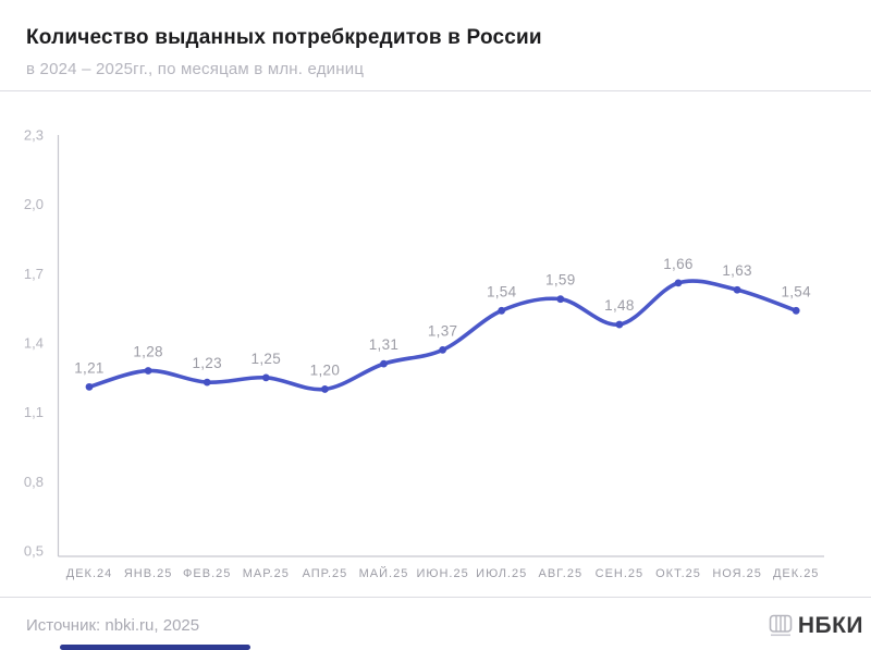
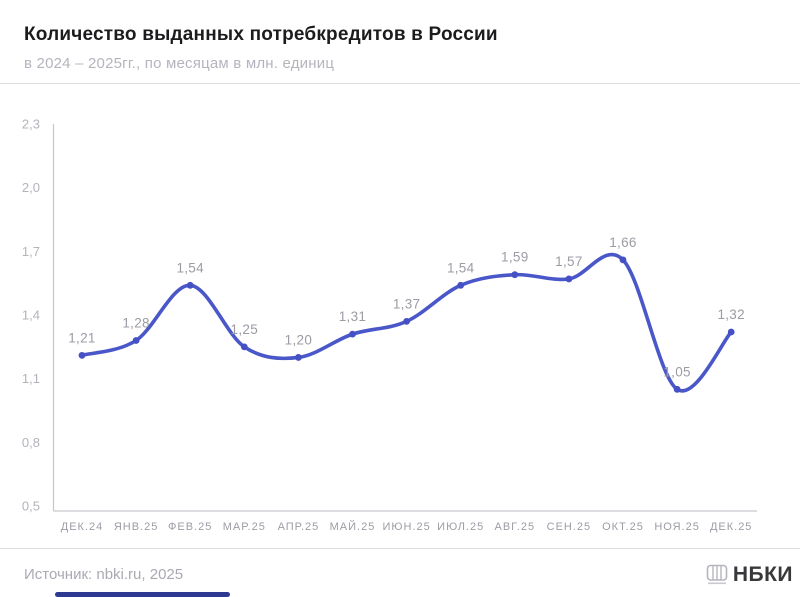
ФЕВ.25: 1,23 -> 1,54
СЕН.25: 1,48 -> 1,57
НОЯ.25: 1,63 -> 1,05
ДЕК.25: 1,54 -> 1,32
